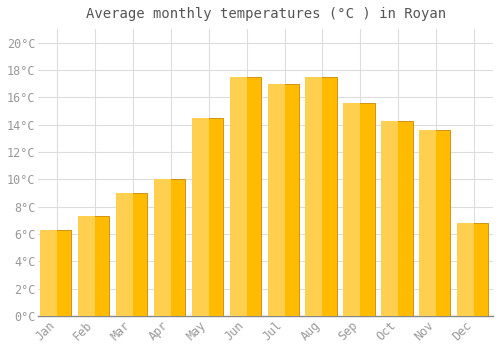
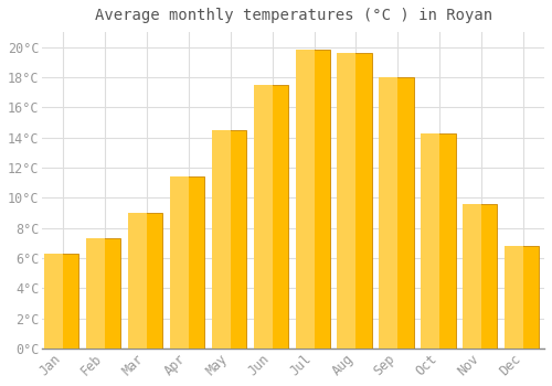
Apr: 10.0°C -> 11.4°C
Jul: 17.0°C -> 19.8°C
Aug: 17.5°C -> 19.6°C
Sep: 15.6°C -> 18.0°C
Nov: 13.6°C -> 9.6°C
